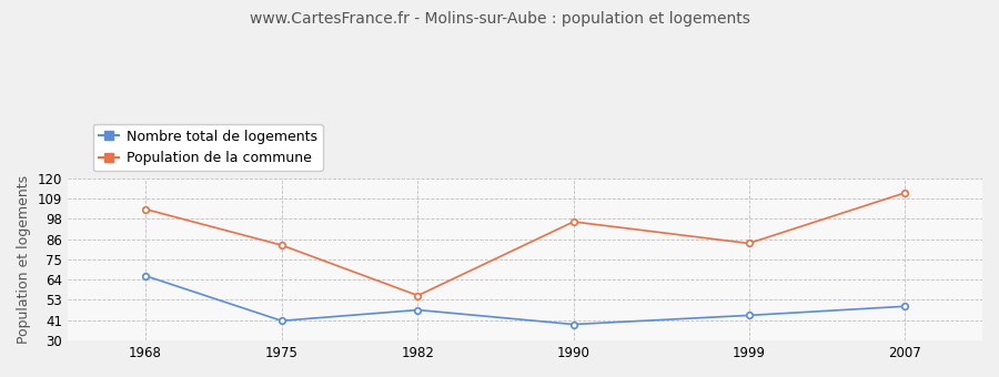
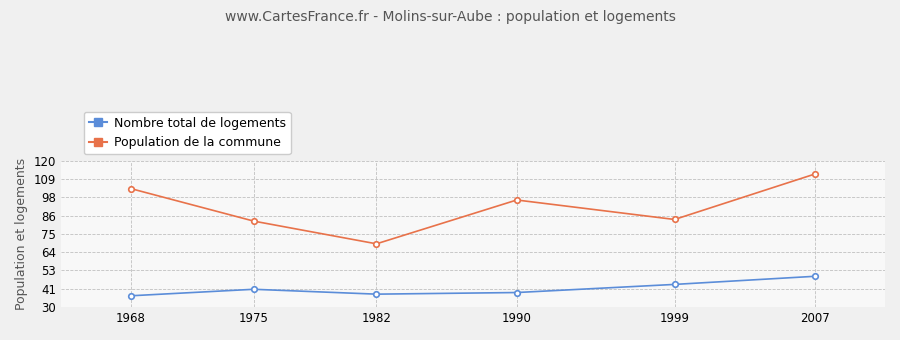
Nombre total de logements/1968: 66 -> 37
Nombre total de logements/1982: 47 -> 38
Population de la commune/1982: 55 -> 69
